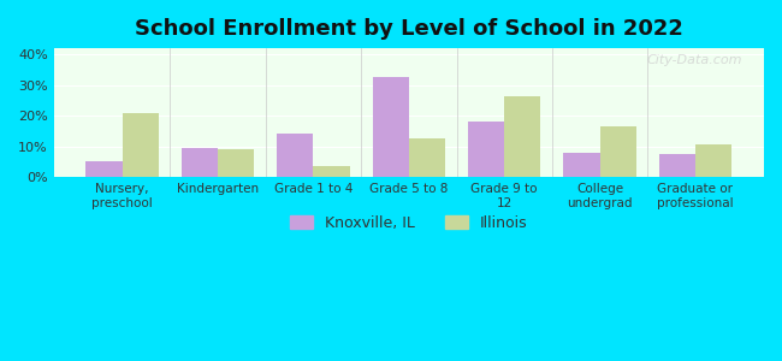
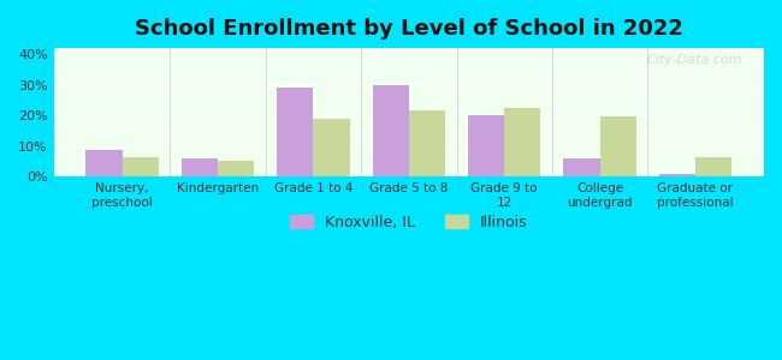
Knoxville, IL/Nursery, preschool: 5.0% -> 8.5%
Illinois/Nursery, preschool: 21.0% -> 6.5%
Knoxville, IL/Kindergarten: 9.5% -> 6.0%
Illinois/Kindergarten: 9.0% -> 5.0%
Knoxville, IL/Grade 1 to 4: 14.0% -> 29.0%
Illinois/Grade 1 to 4: 3.5% -> 19.0%
Knoxville, IL/Grade 5 to 8: 32.5% -> 30.0%
Illinois/Grade 5 to 8: 12.5% -> 21.5%
Knoxville, IL/Grade 9 to 12: 18.0% -> 20.0%
Illinois/Grade 9 to 12: 26.5% -> 22.5%
Knoxville, IL/College undergrad: 8.0% -> 6.0%
Illinois/College undergrad: 16.5% -> 19.5%
Knoxville, IL/Graduate or professional: 7.5% -> 1.0%
Illinois/Graduate or professional: 10.5% -> 6.5%
